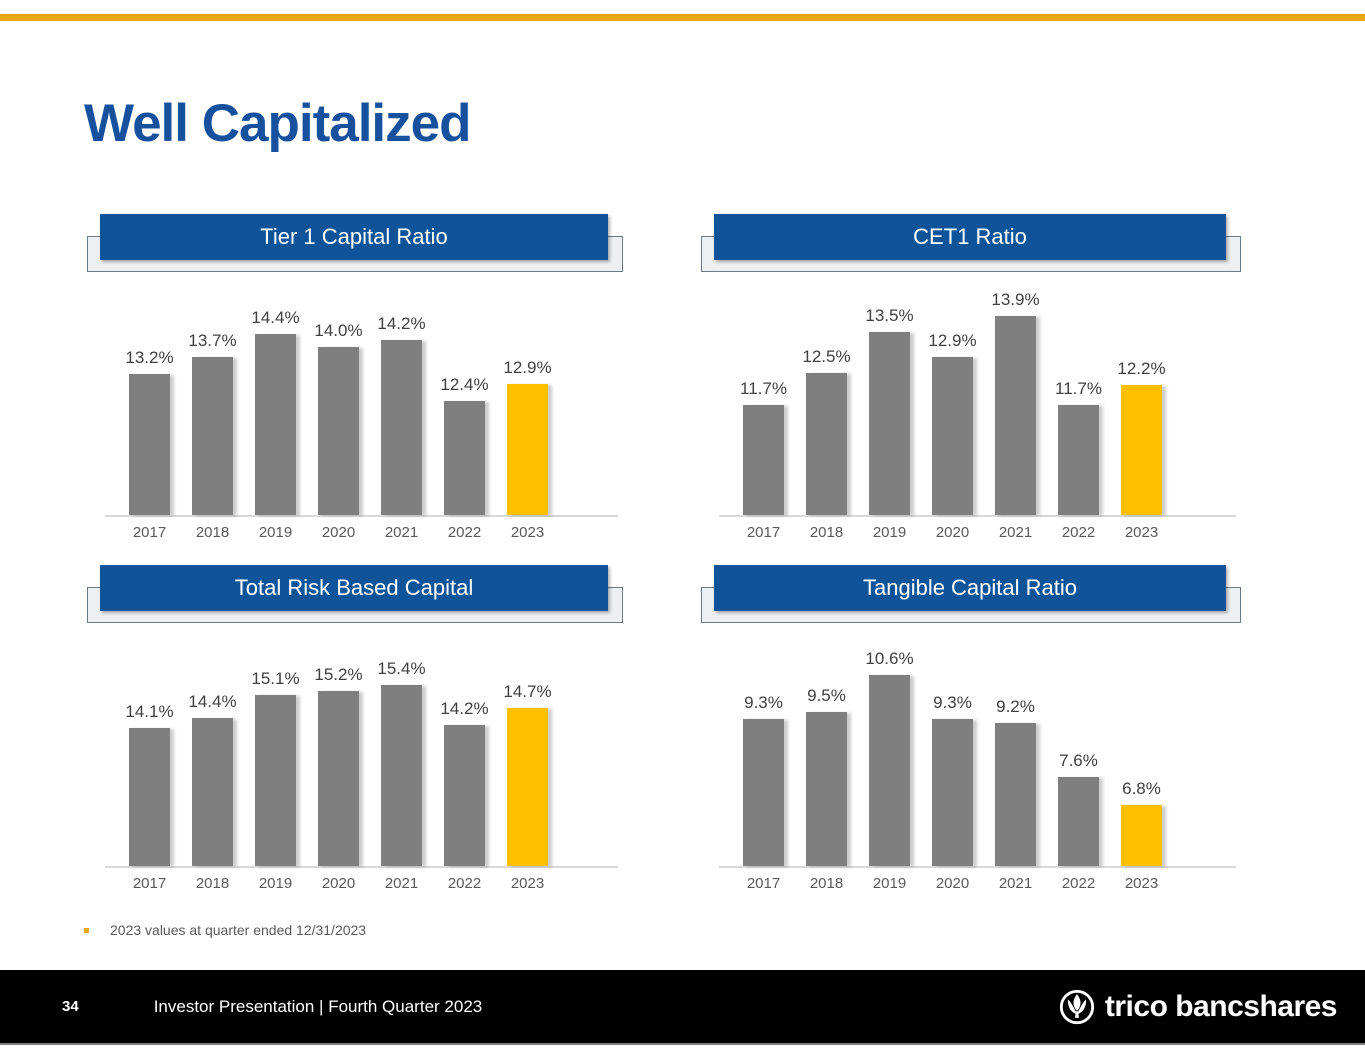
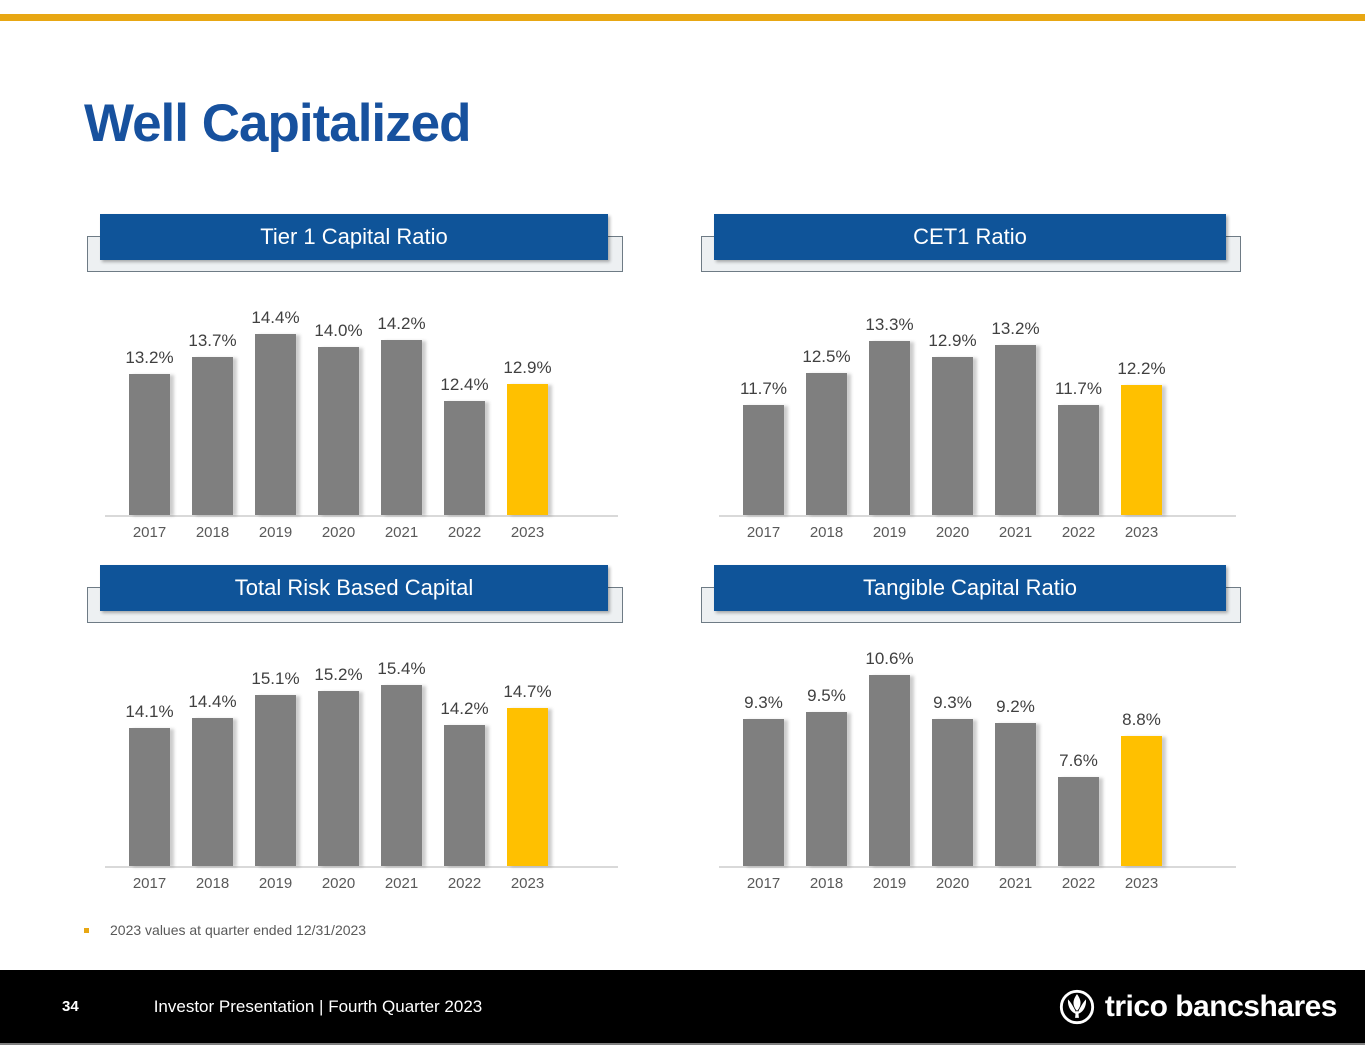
CET1 Ratio/2019: 13.5% -> 13.3%
CET1 Ratio/2021: 13.9% -> 13.2%
Tangible Capital Ratio/2023: 6.8% -> 8.8%
